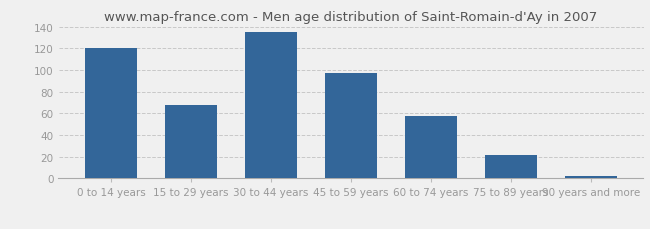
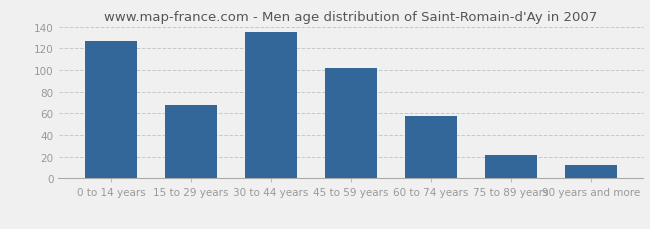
0 to 14 years: 120 -> 127
45 to 59 years: 97 -> 102
90 years and more: 2 -> 12
